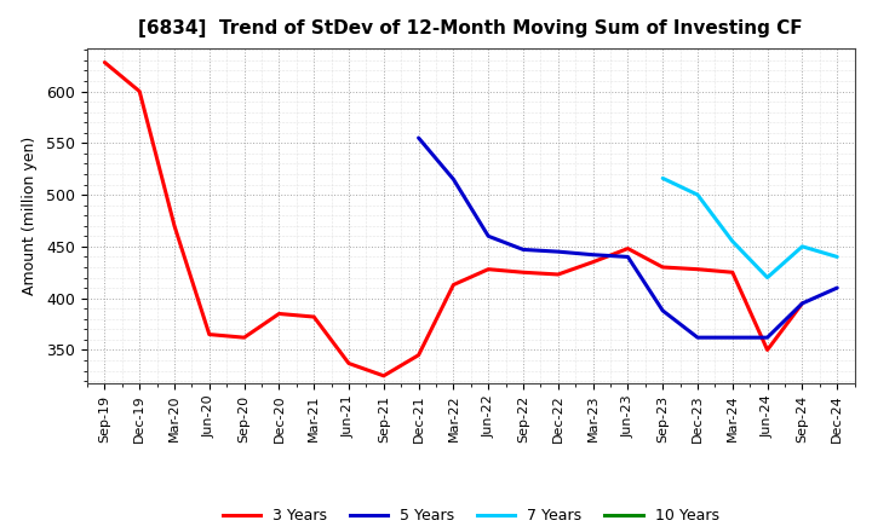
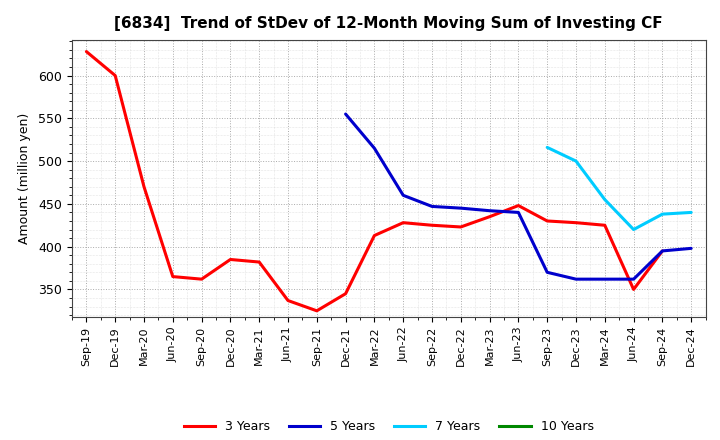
5 Years/Sep-23: 388 -> 370
7 Years/Sep-24: 450 -> 438
5 Years/Dec-24: 410 -> 398
